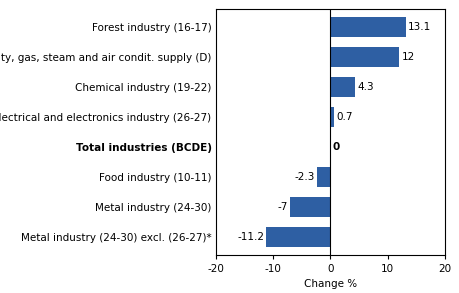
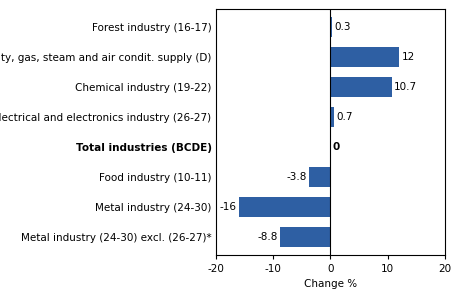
Forest industry (16-17): 13.1 -> 0.3
Chemical industry (19-22): 4.3 -> 10.7
Food industry (10-11): -2.3 -> -3.8
Metal industry (24-30): -7 -> -16
Metal industry (24-30) excl. (26-27)*: -11.2 -> -8.8
